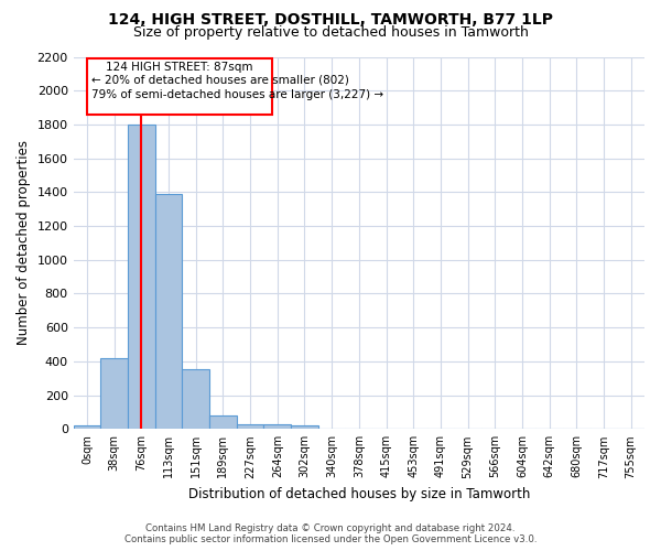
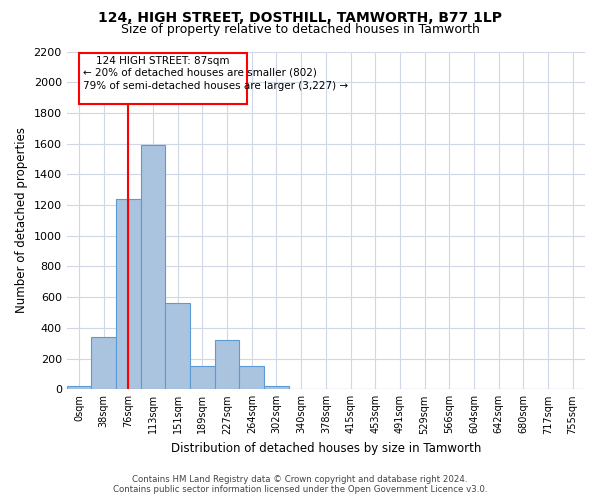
38sqm: 420 -> 340
76sqm: 1800 -> 1240
113sqm: 1390 -> 1590
151sqm: 360 -> 560
189sqm: 80 -> 150
227sqm: 30 -> 320
264sqm: 20 -> 150
